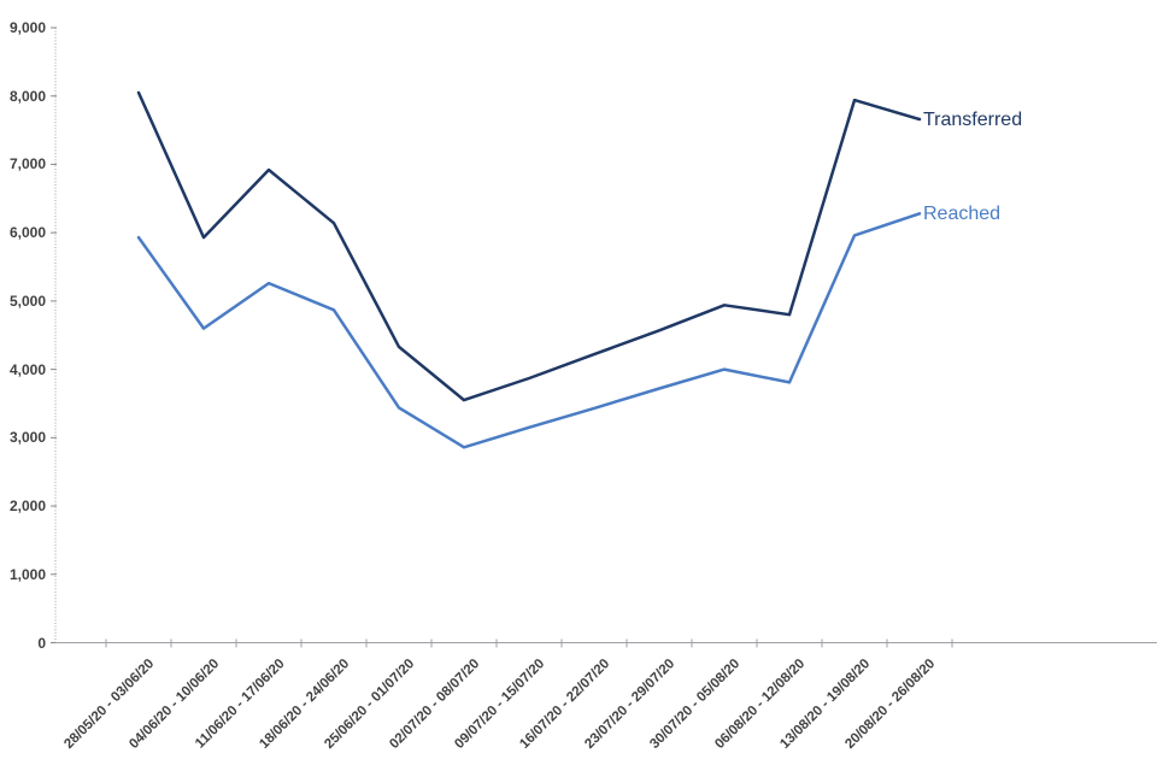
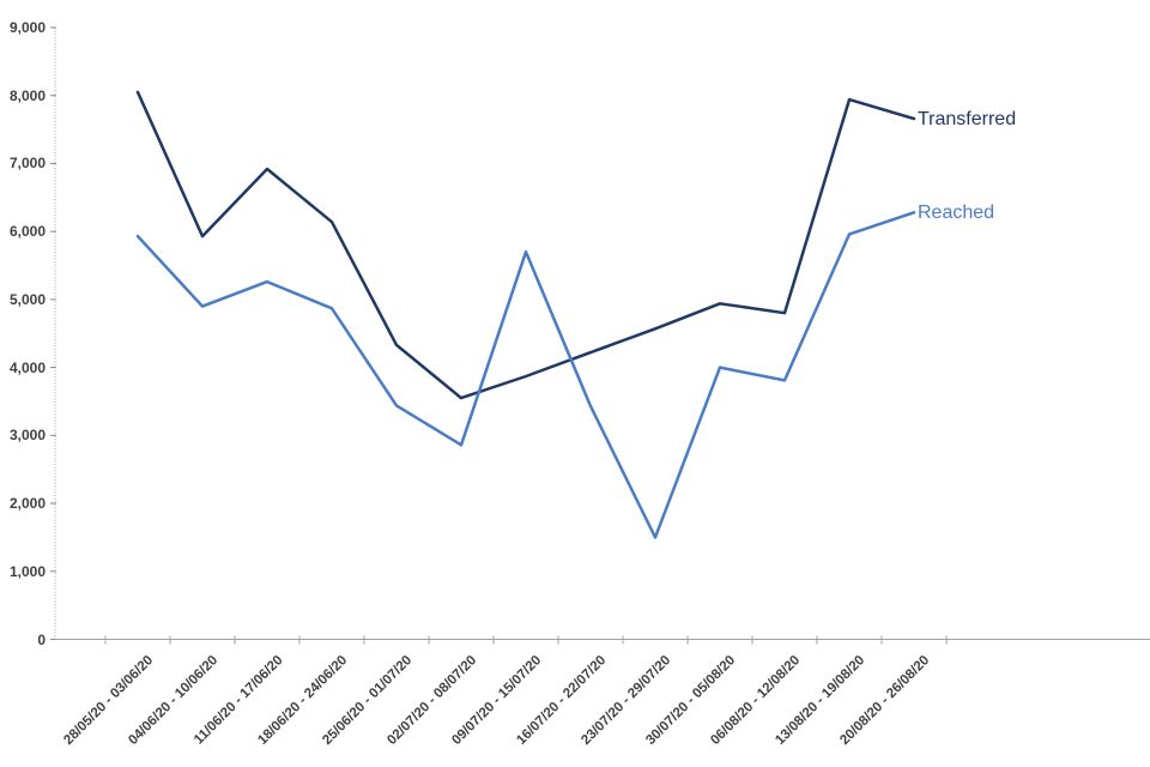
Reached/04/06/20 - 10/06/20: 4600 -> 4900
Reached/09/07/20 - 15/07/20: 3200 -> 5700
Reached/23/07/20 - 29/07/20: 3700 -> 1500
